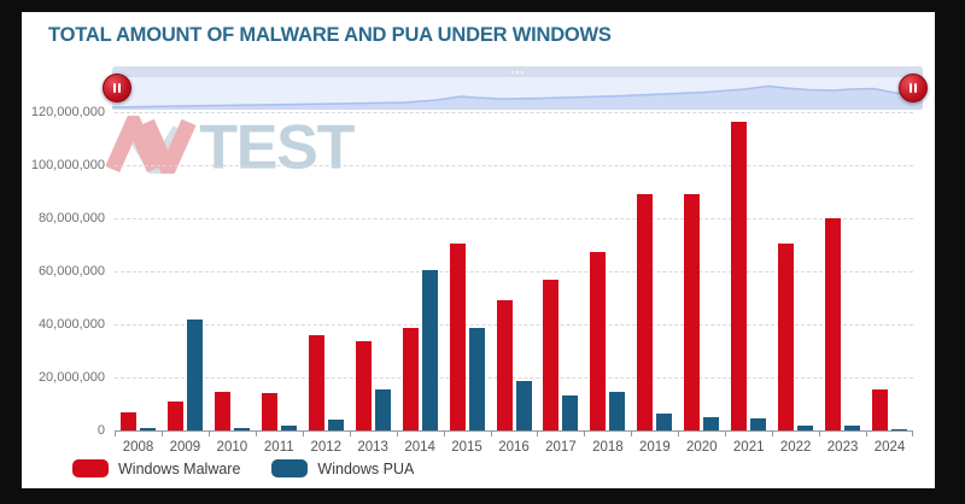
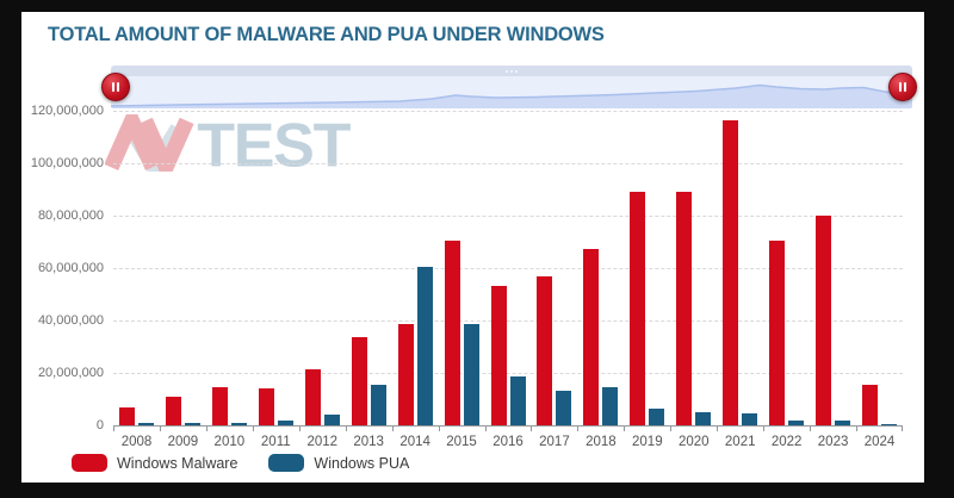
Windows PUA/2009: 42000000 -> 1000000
Windows Malware/2012: 36000000 -> 22000000
Windows Malware/2016: 49000000 -> 53000000
